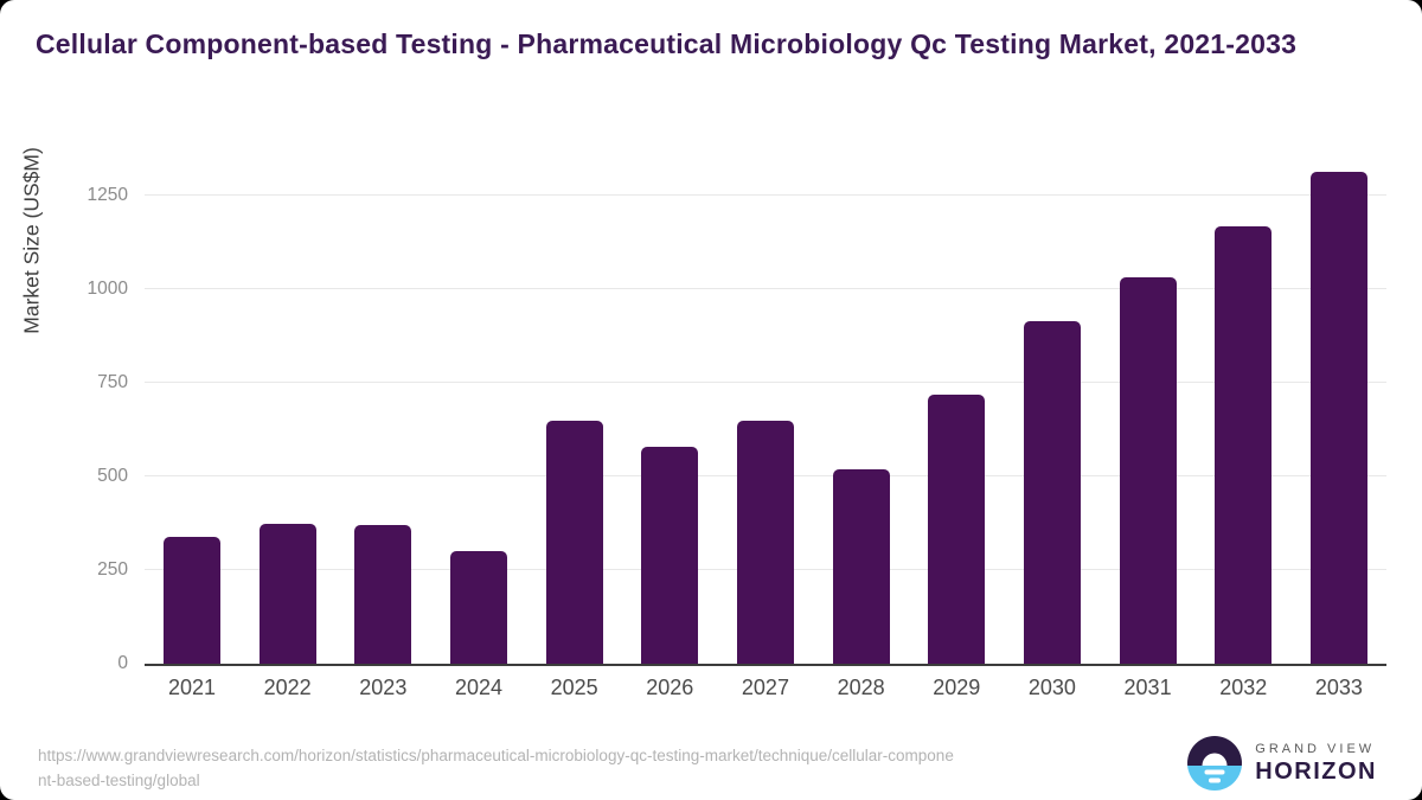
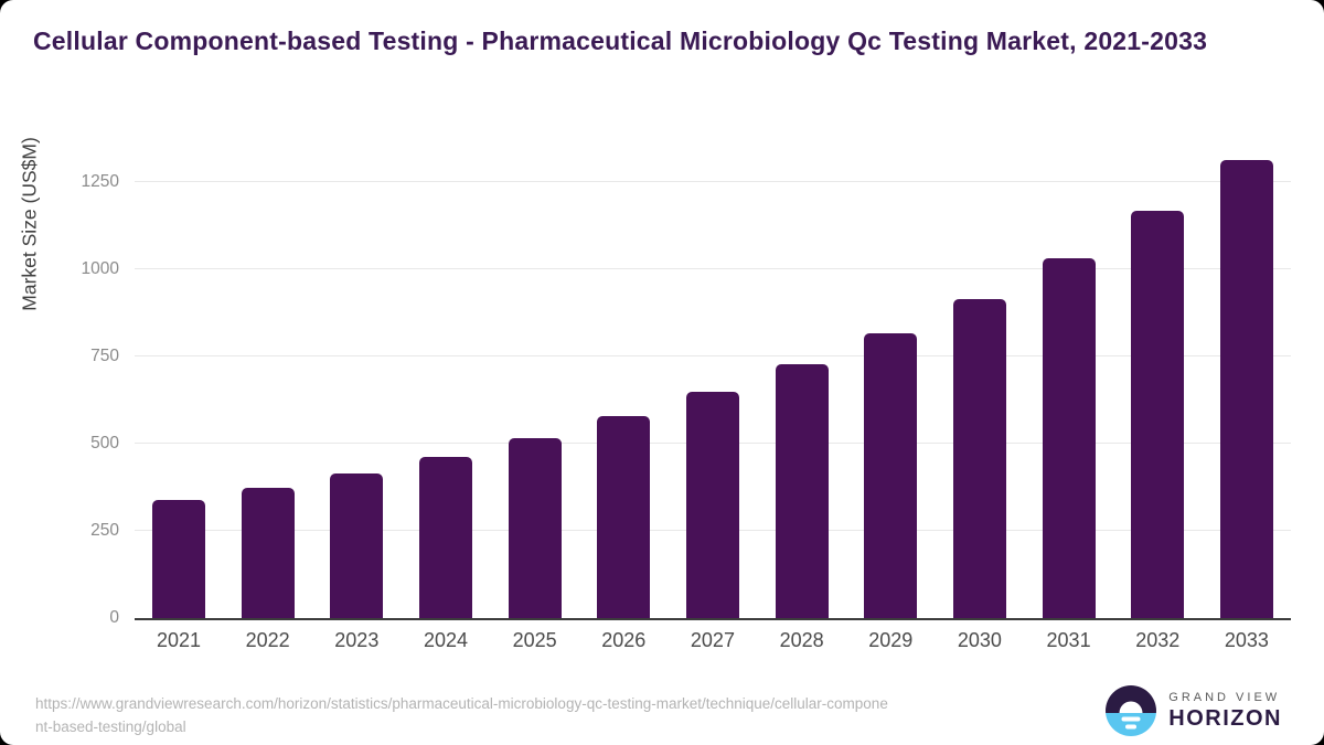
2023: 370 -> 420
2024: 300 -> 460
2025: 650 -> 520
2028: 520 -> 730
2029: 720 -> 820
